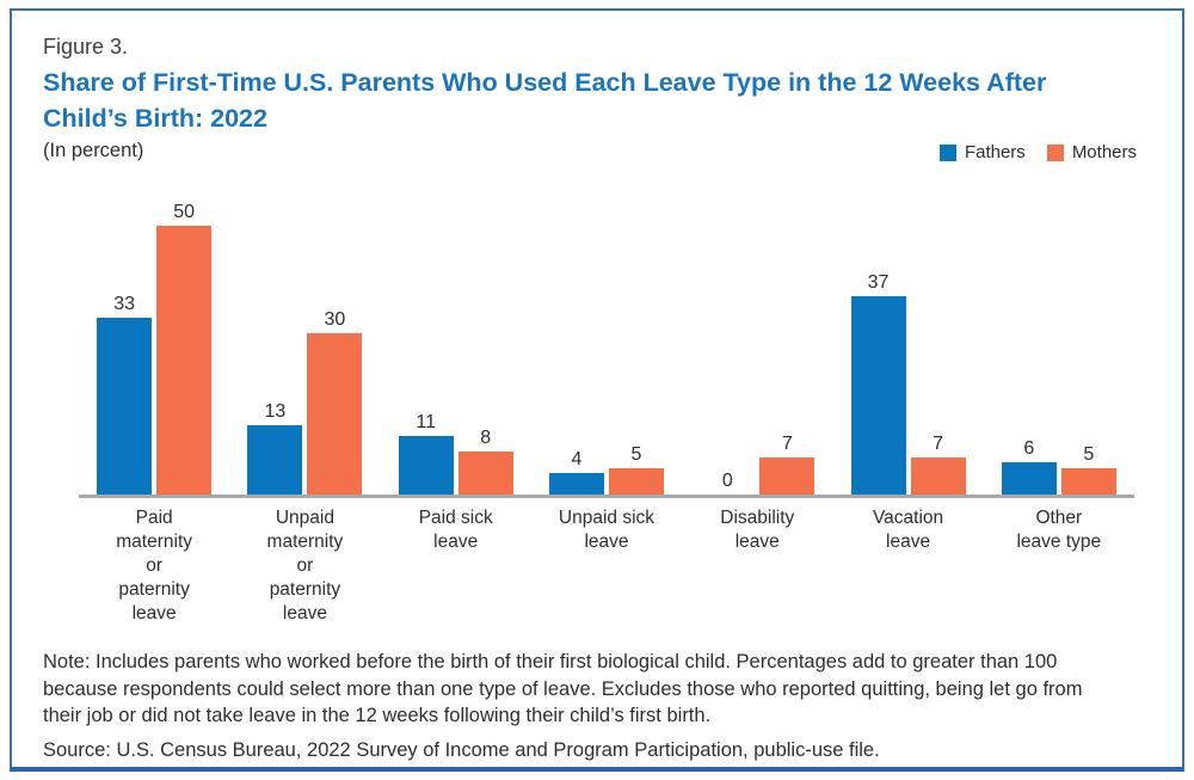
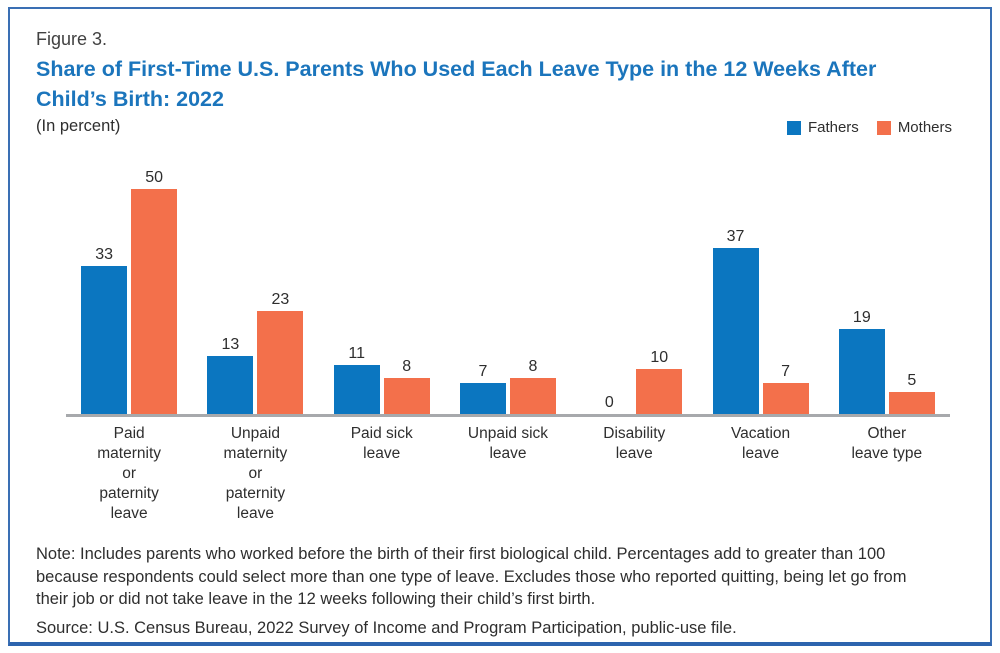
Mothers/Unpaid maternity or paternity leave: 30 -> 23
Fathers/Unpaid sick leave: 4 -> 7
Mothers/Unpaid sick leave: 5 -> 8
Mothers/Disability leave: 7 -> 10
Fathers/Other leave type: 6 -> 19
